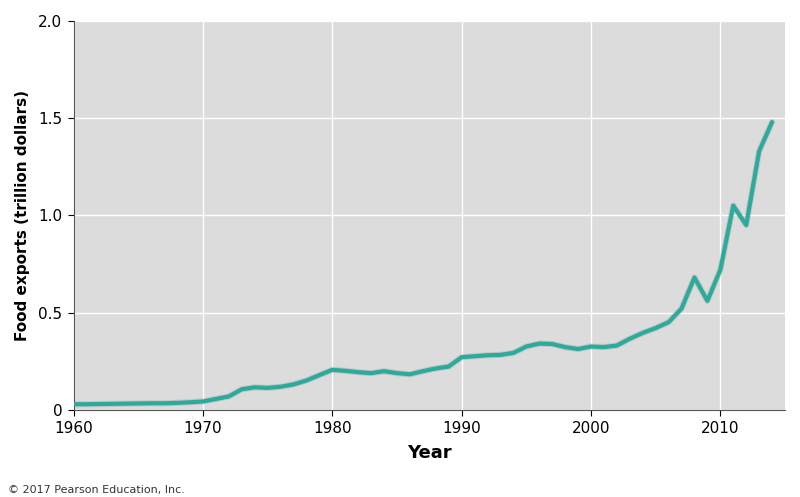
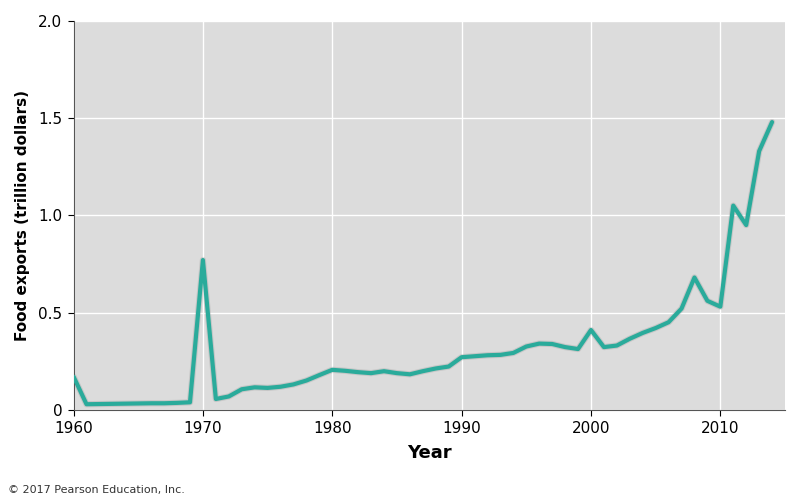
1960: 0.03 -> 0.17
1970: 0.04 -> 0.77
2000: 0.33 -> 0.41
2010: 0.72 -> 0.53
